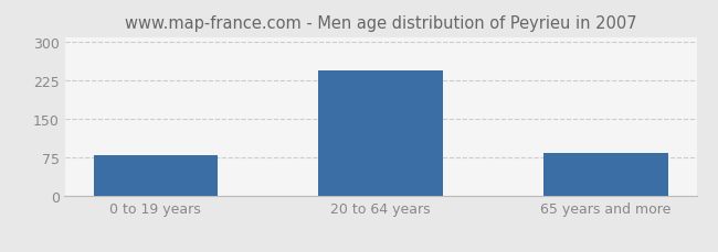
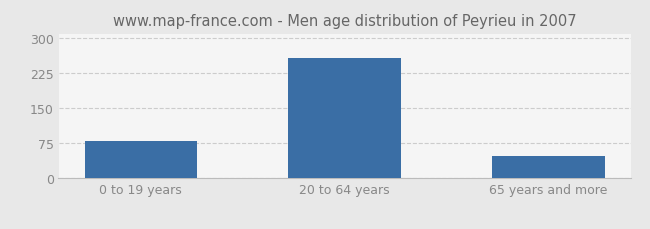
20 to 64 years: 245 -> 258
65 years and more: 85 -> 48
